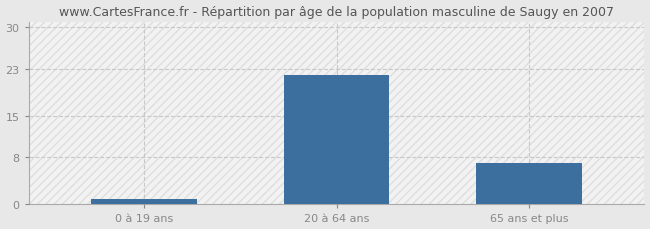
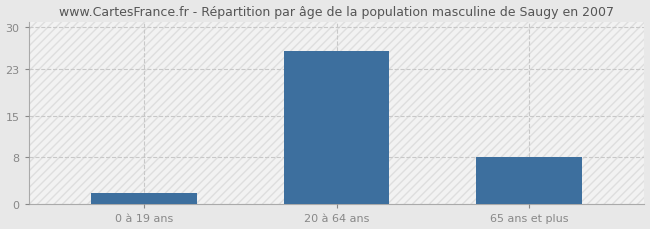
0 à 19 ans: 1 -> 2
20 à 64 ans: 22 -> 26
65 ans et plus: 7 -> 8
